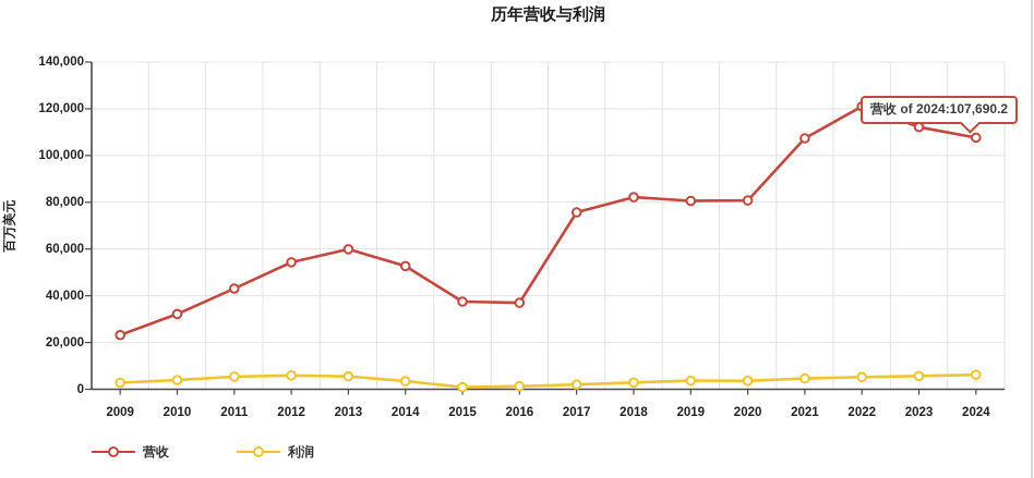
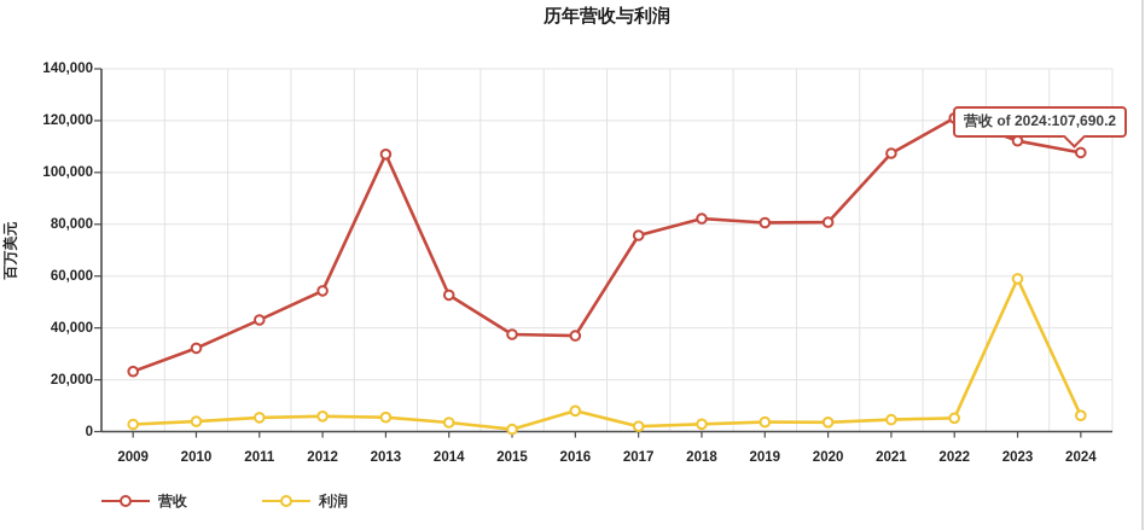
营收/2013: 60000 -> 107000
利润/2016: 1000 -> 8000
利润/2023: 6000 -> 59000
